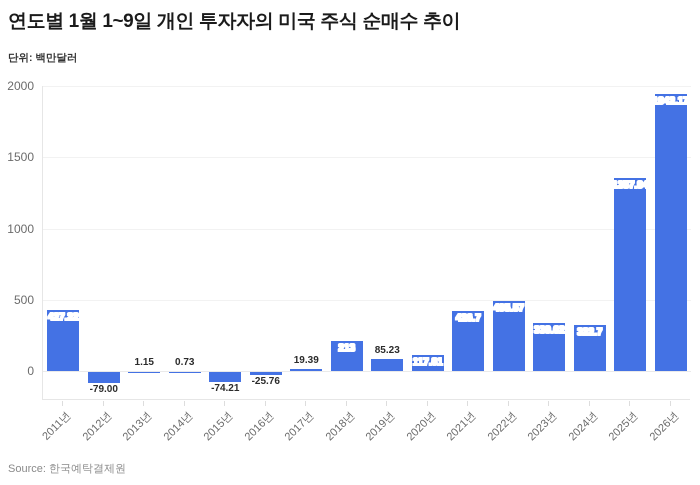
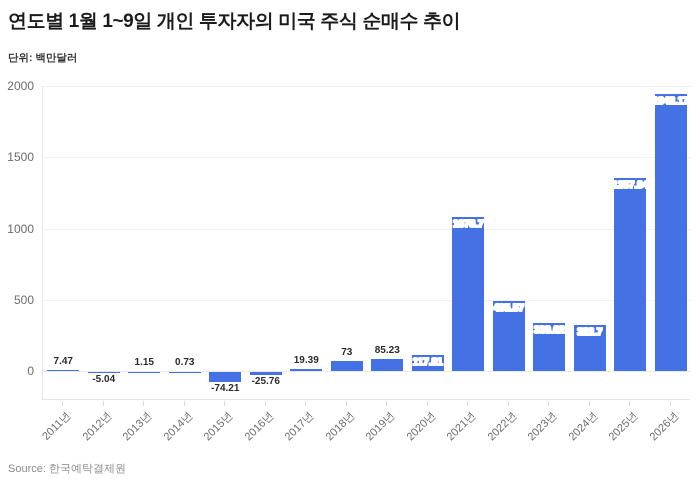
2011년: 427.22 -> 7.47
2012년: -79.00 -> -5.04
2018년: 213 -> 73
2021년: 426.7 -> 1078.7
